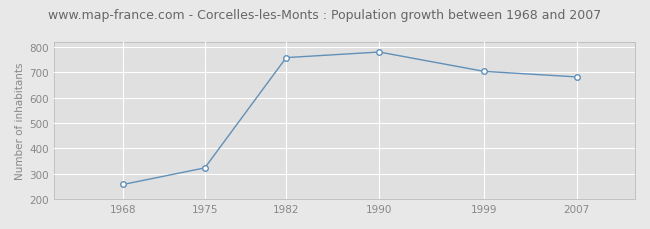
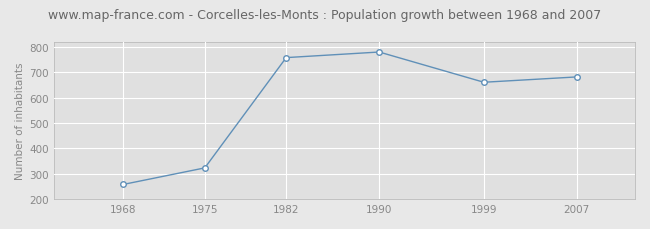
1999: 703 -> 660
